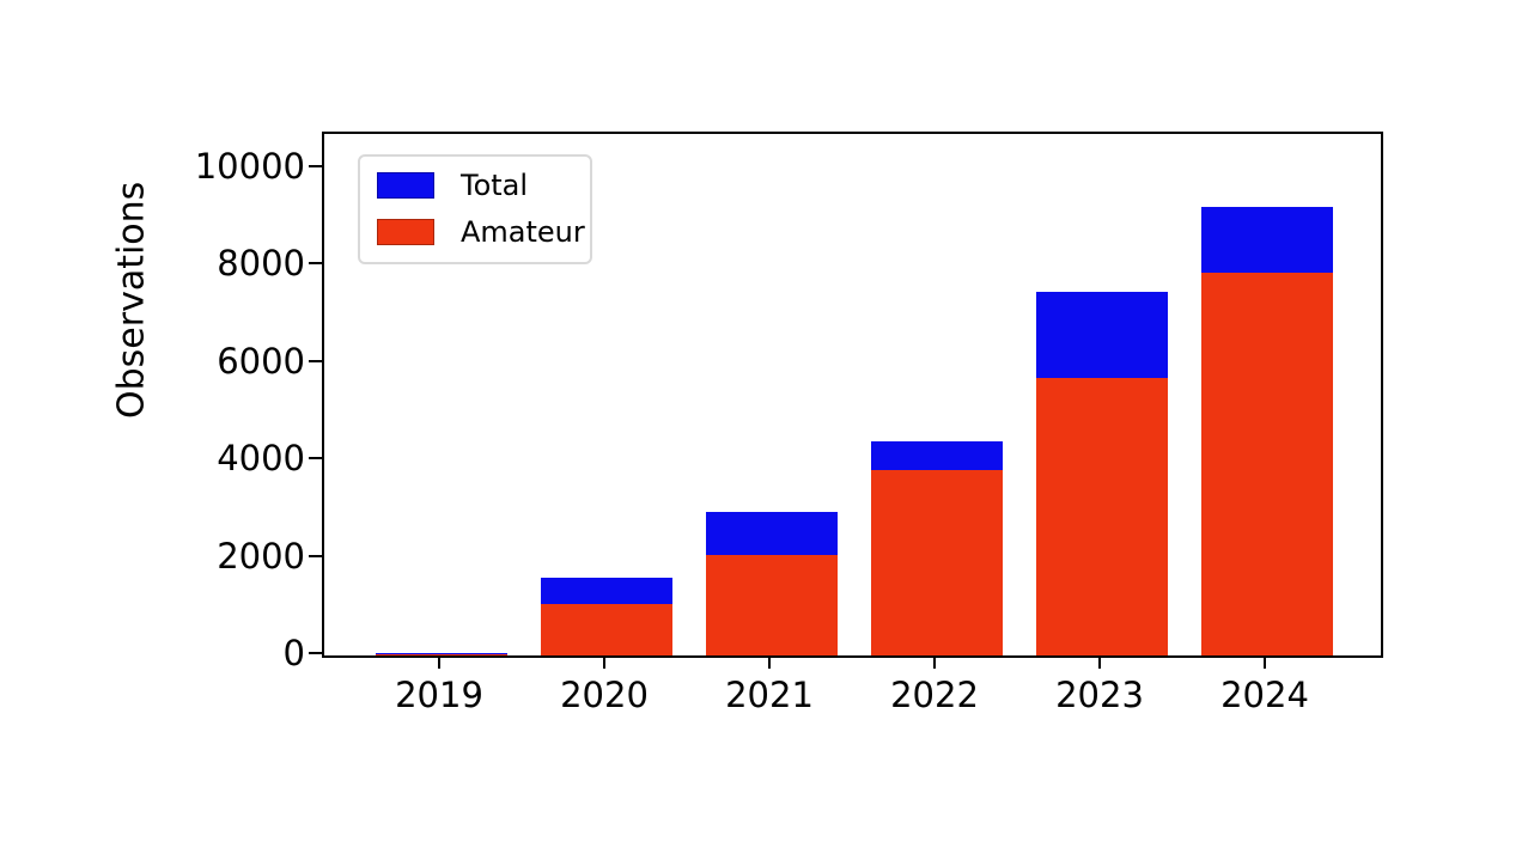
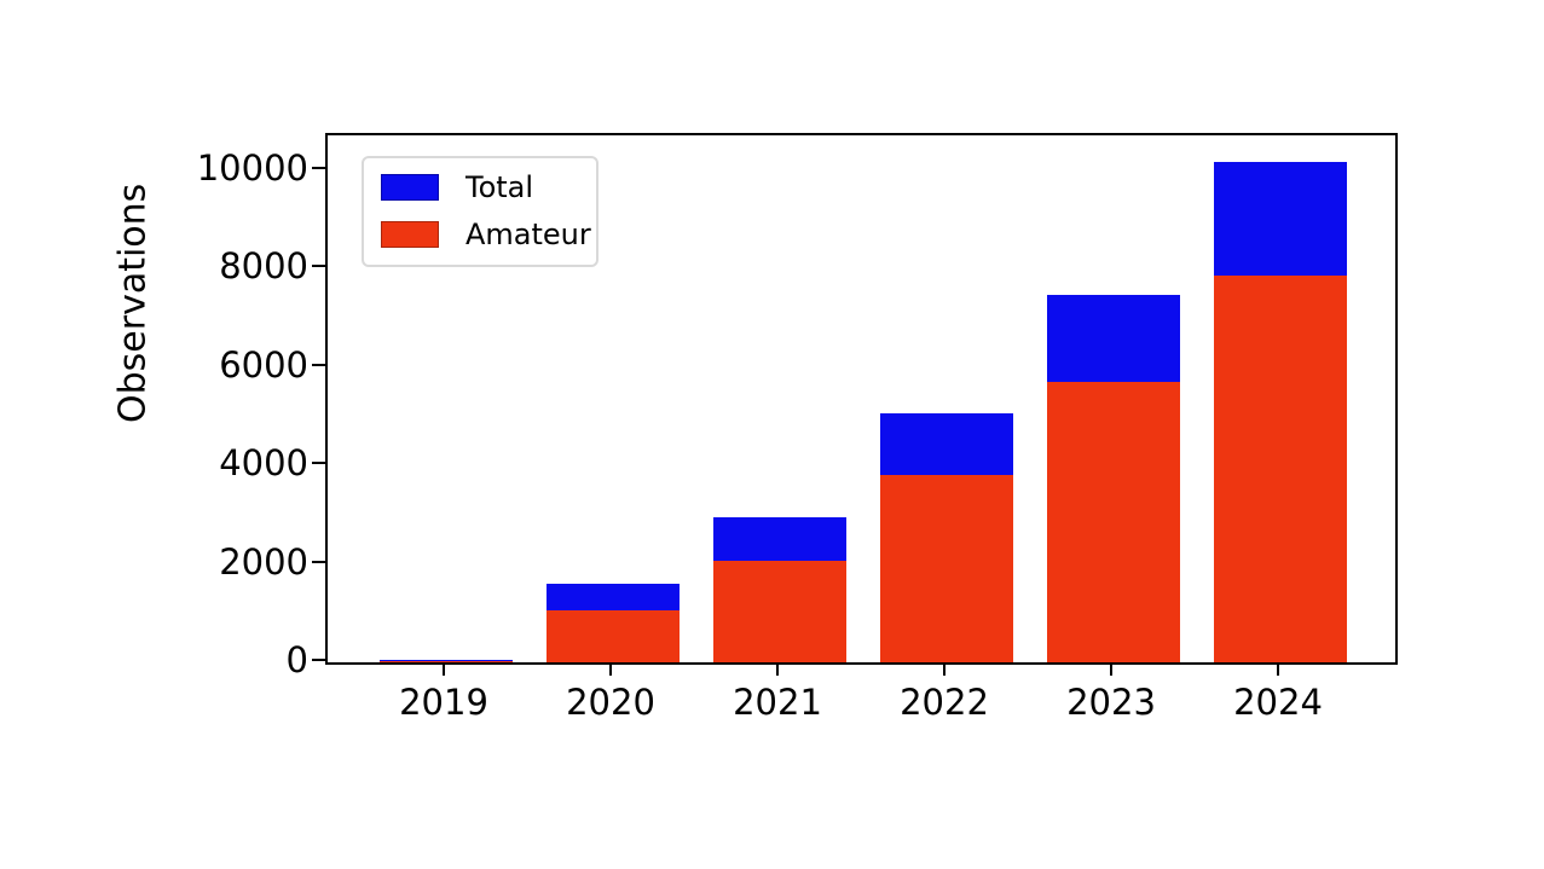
Total/2022: 4400 -> 5000
Total/2024: 9200 -> 10200
